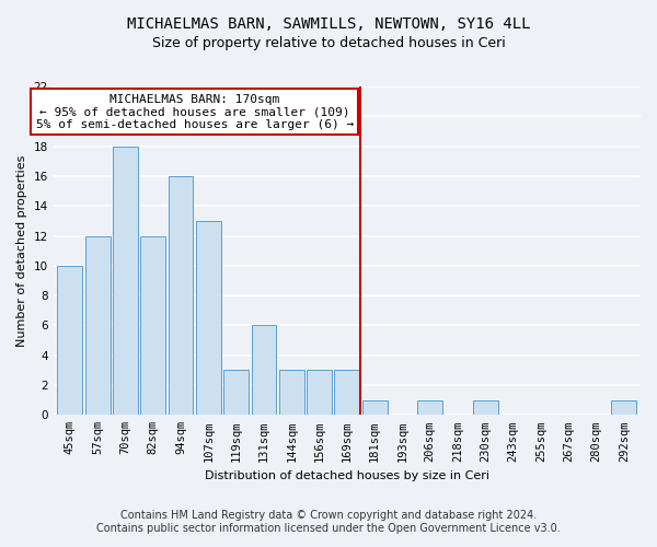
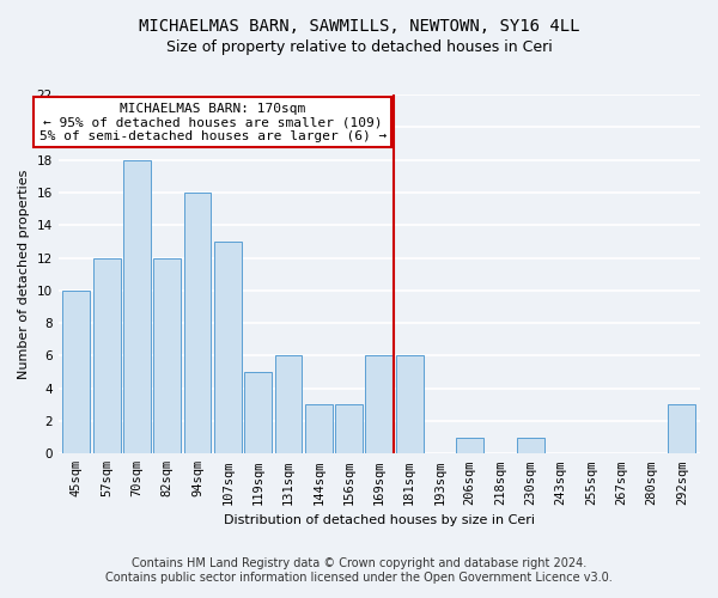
119sqm: 3 -> 5
169sqm: 3 -> 6
181sqm: 1 -> 6
292sqm: 1 -> 3
